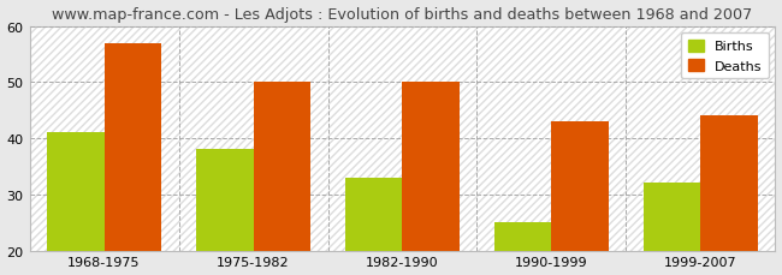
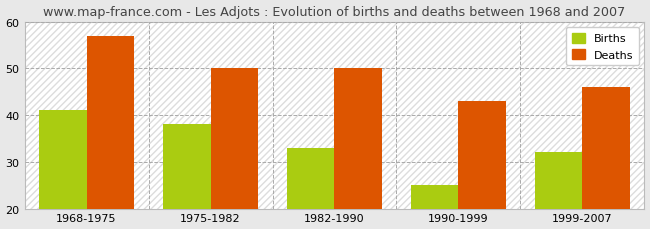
Deaths/1999-2007: 44 -> 46
